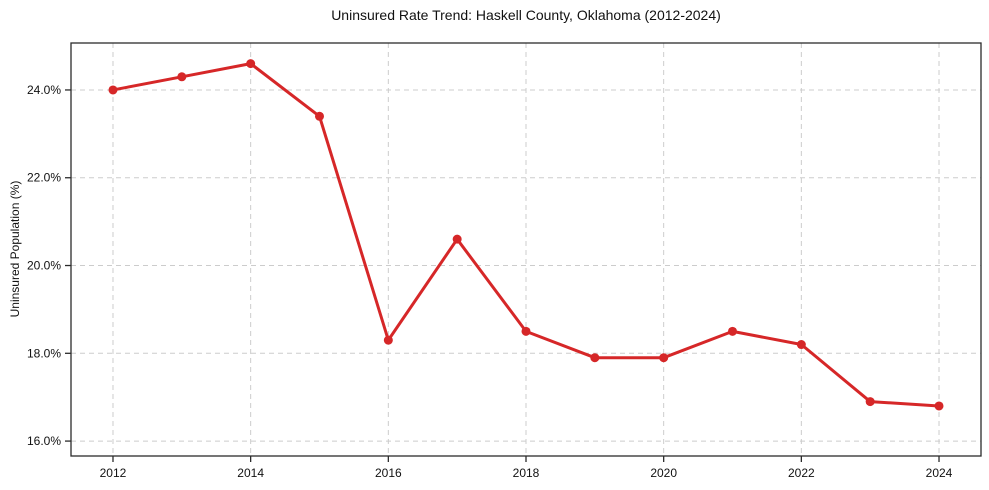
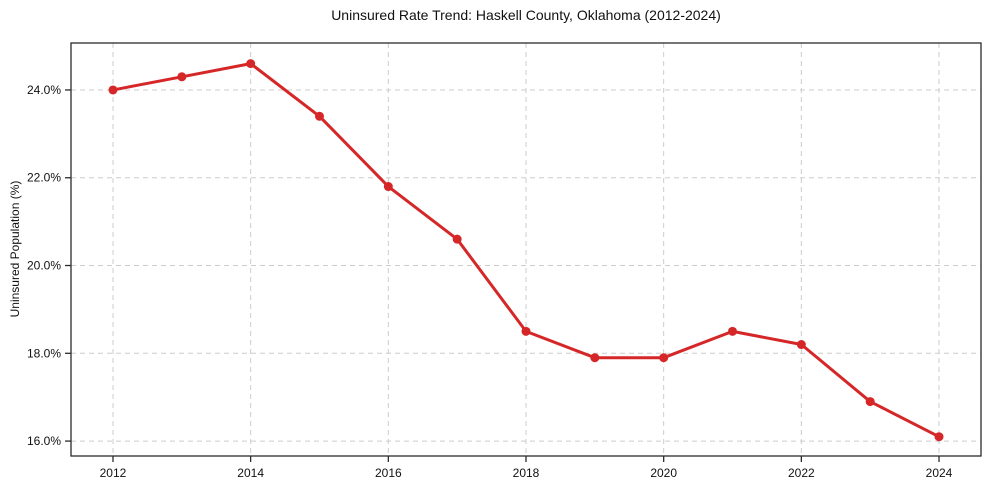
2016: 18.3% -> 21.8%
2024: 16.8% -> 16.1%
